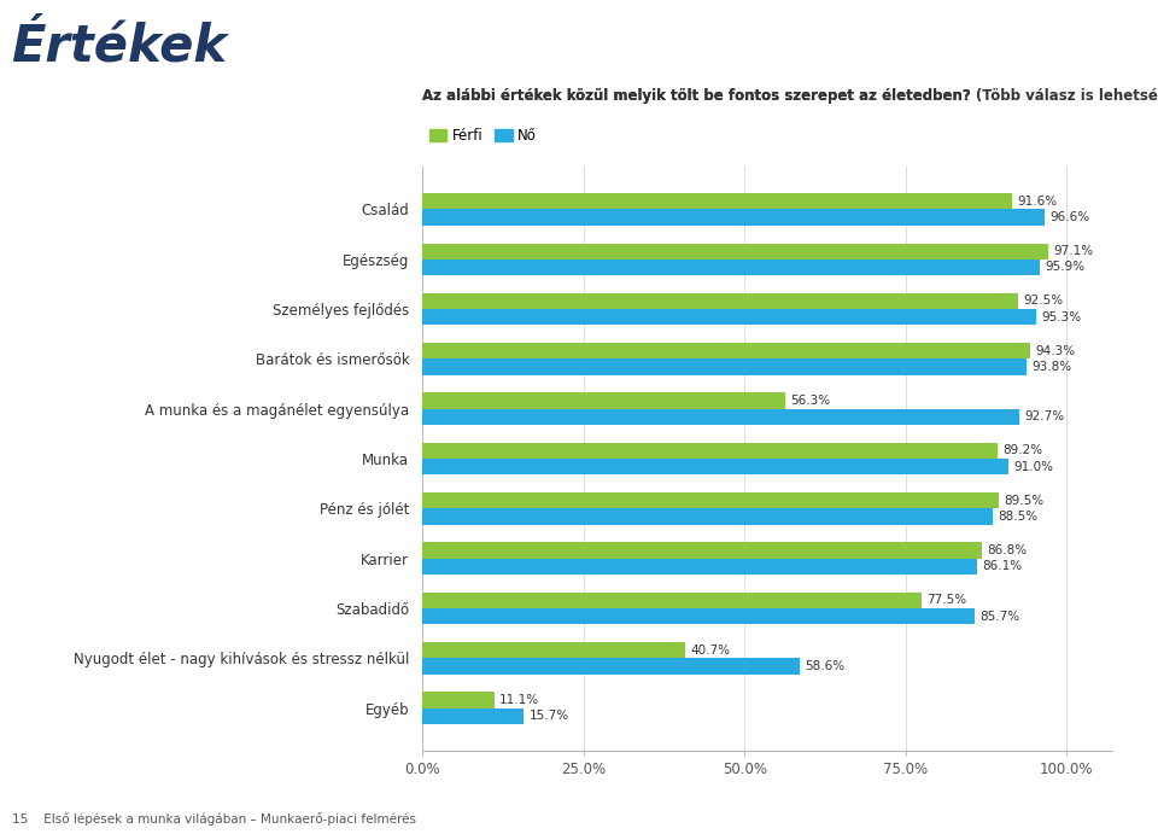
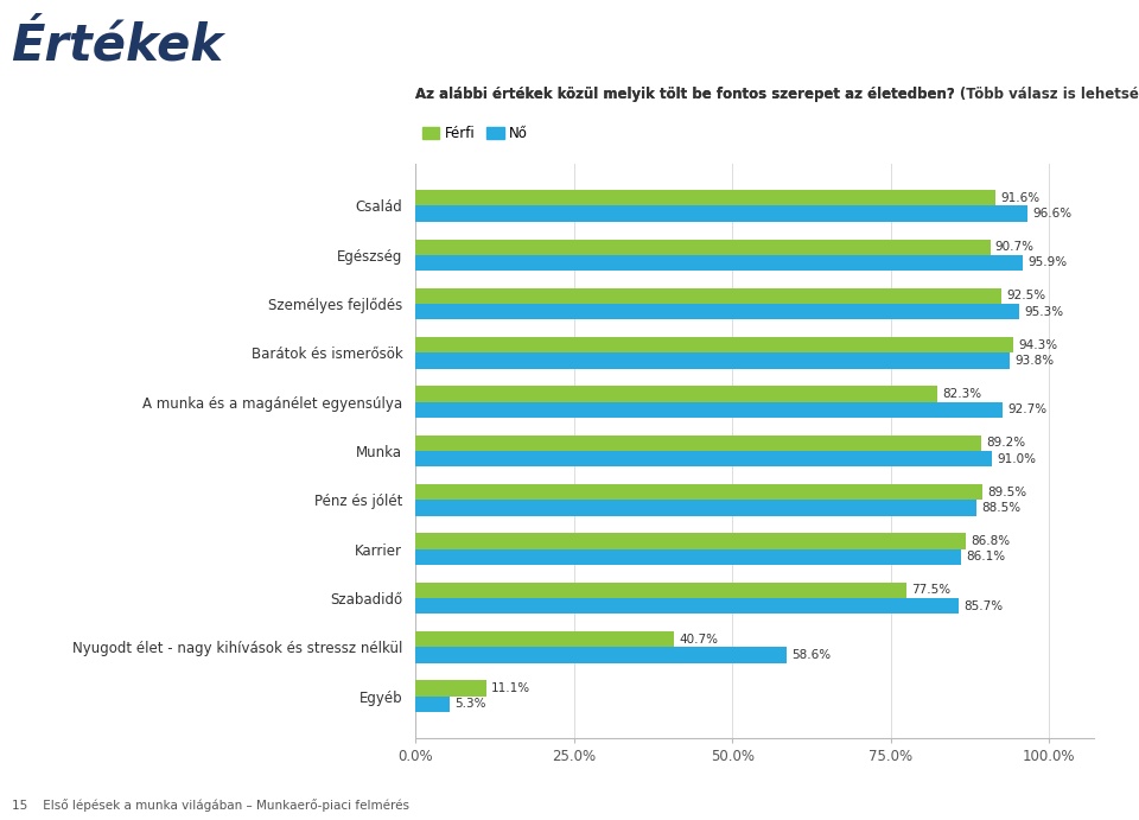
Férfi/Egészség: 97.1% -> 90.7%
Férfi/A munka és a magánélet egyensúlya: 56.3% -> 82.3%
Nő/Egyéb: 15.7% -> 5.3%
